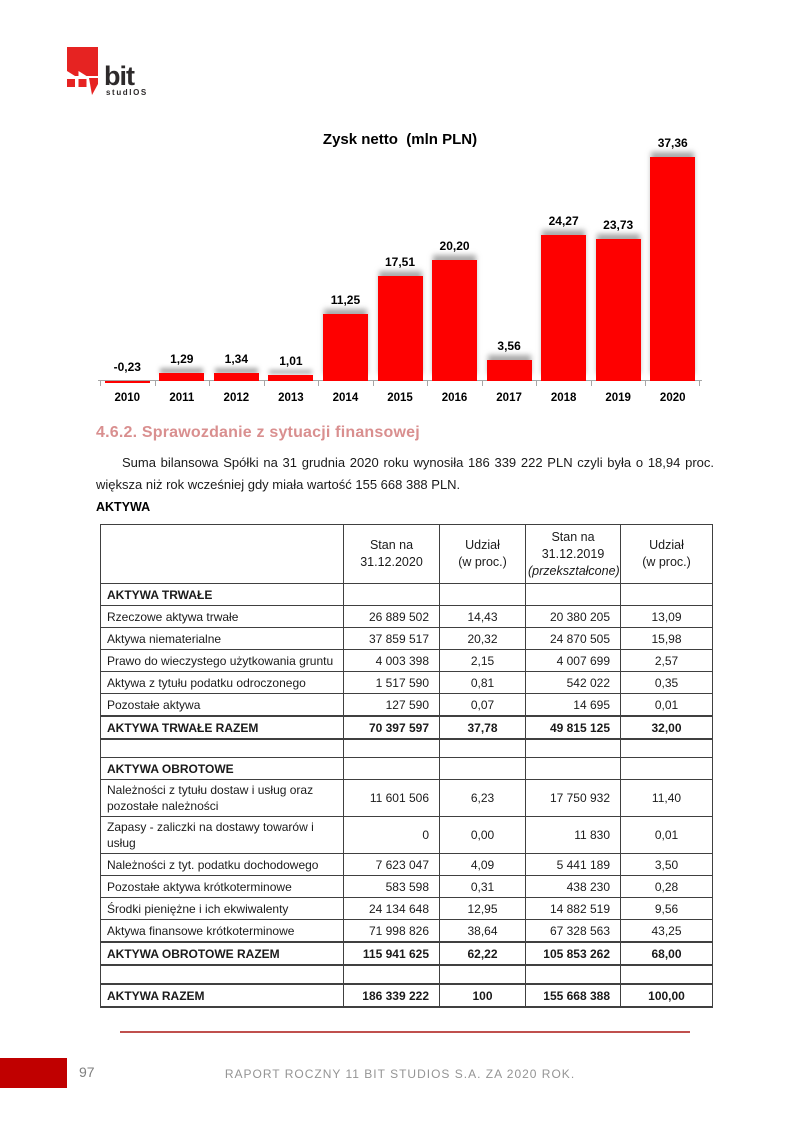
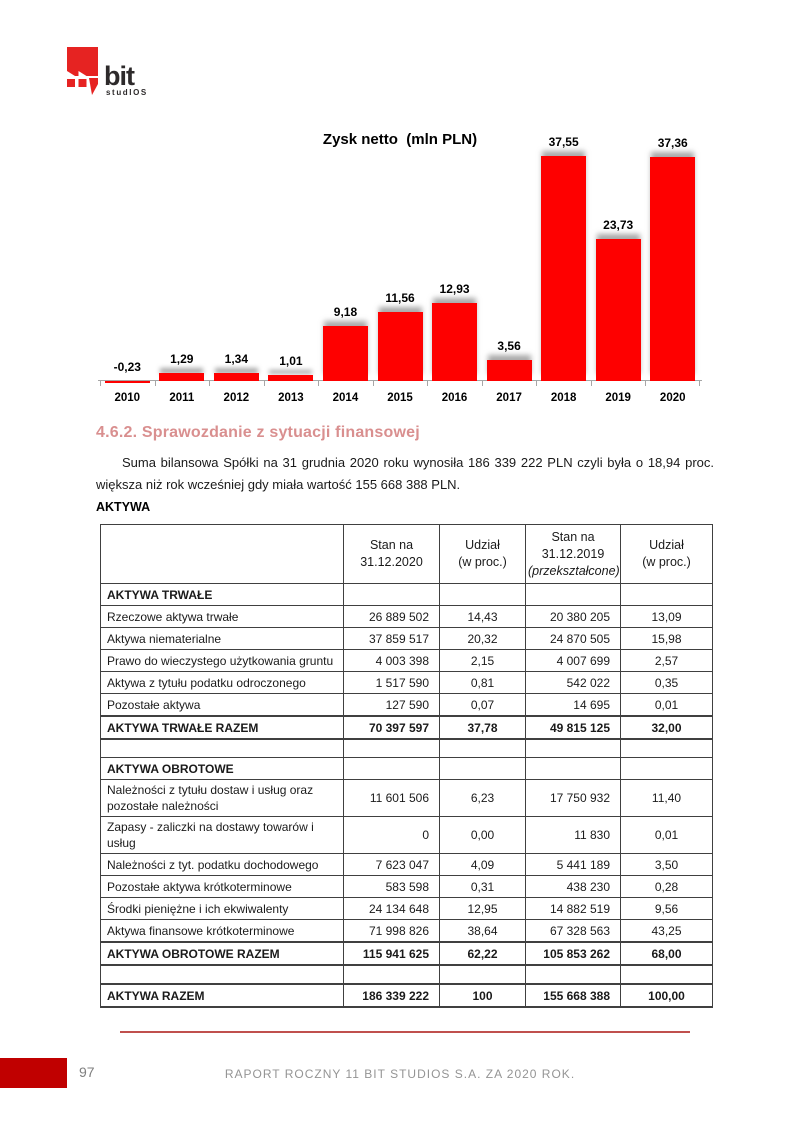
2014: 11,25 -> 9,18
2015: 17,51 -> 11,56
2016: 20,20 -> 12,93
2018: 24,27 -> 37,55
